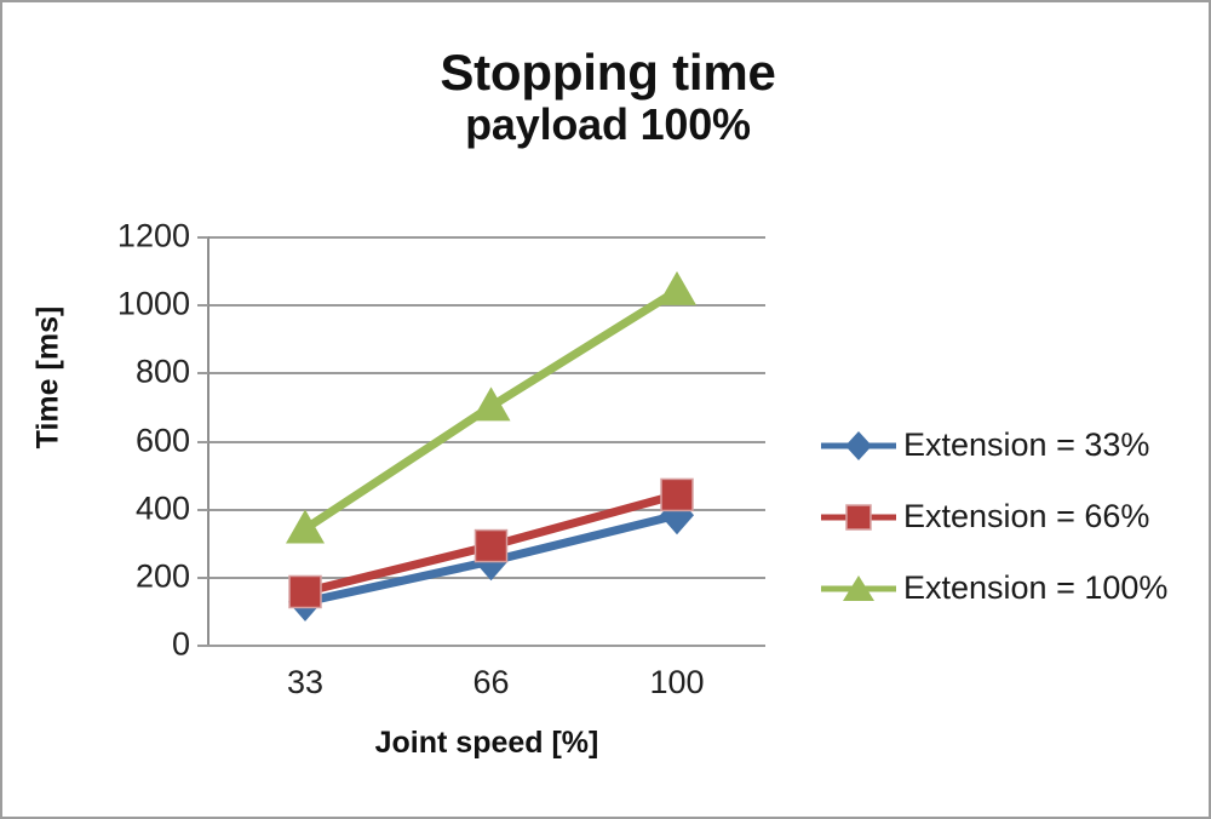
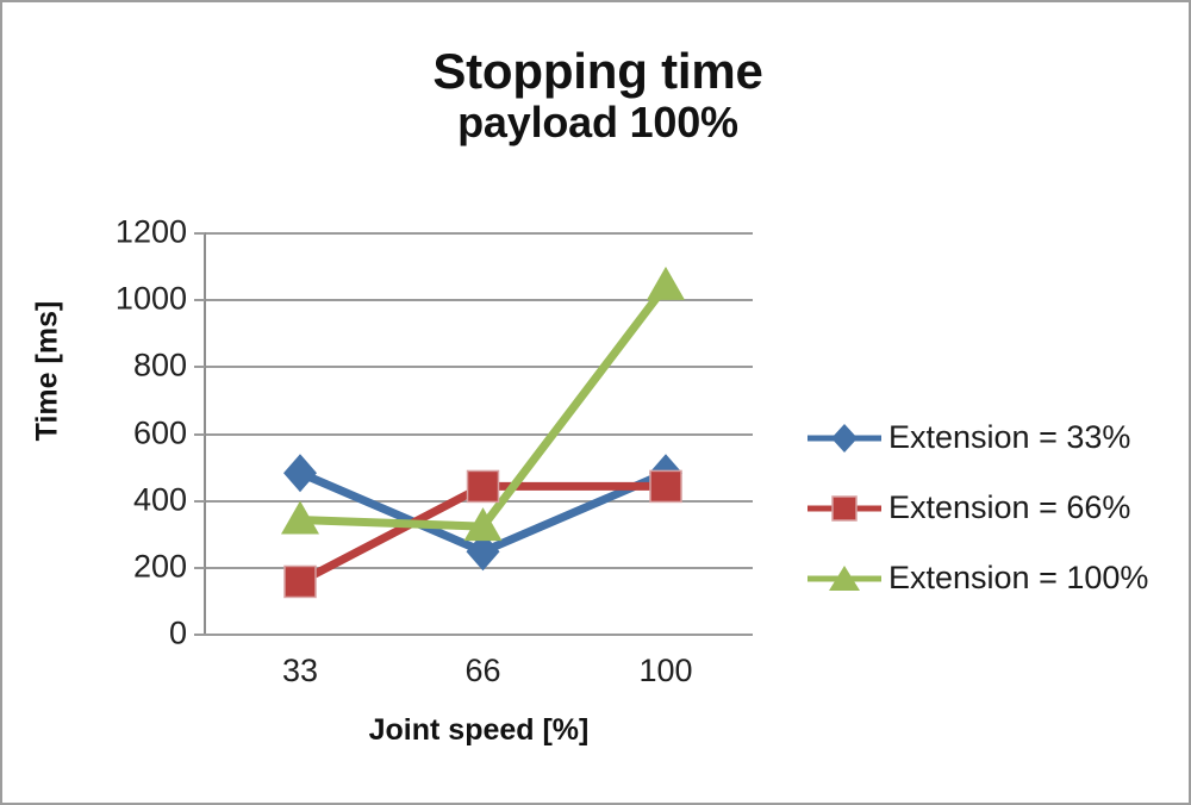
Extension = 33%/33: 120 -> 480
Extension = 66%/66: 290 -> 440
Extension = 100%/66: 700 -> 320
Extension = 33%/100: 380 -> 480
